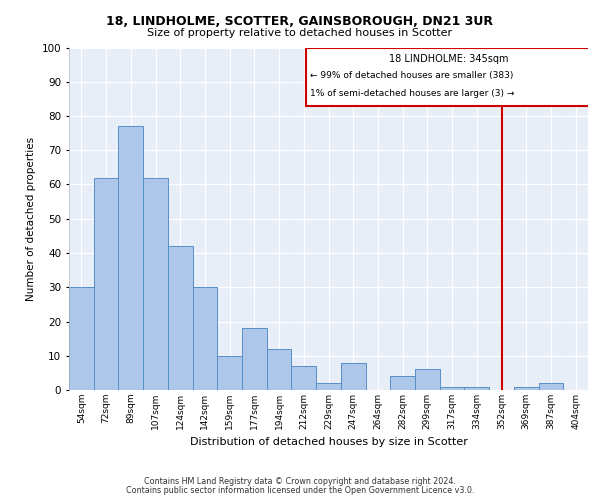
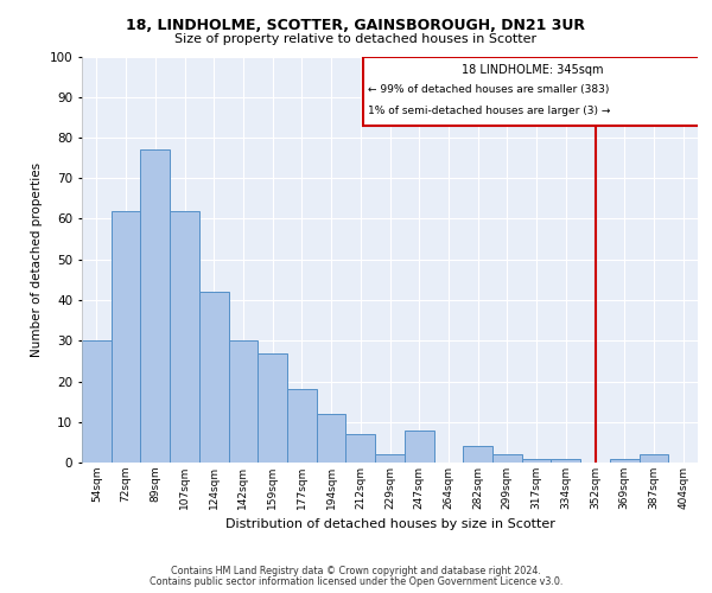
159sqm: 10 -> 27
299sqm: 6 -> 2
